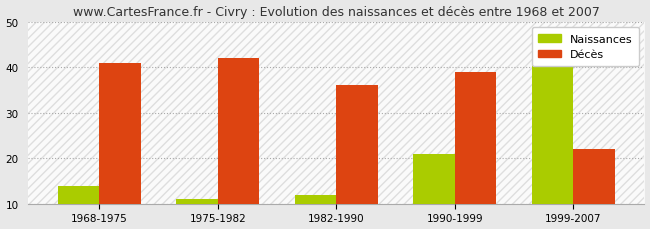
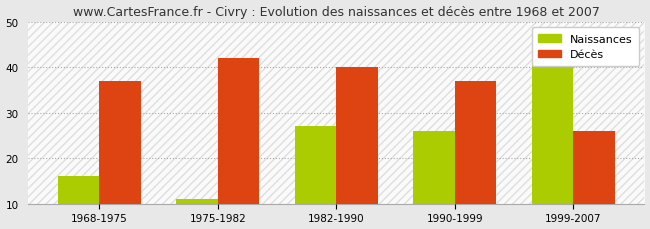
Naissances/1968-1975: 14 -> 16
Décès/1968-1975: 41 -> 37
Naissances/1982-1990: 12 -> 27
Décès/1982-1990: 36 -> 40
Naissances/1990-1999: 21 -> 26
Décès/1990-1999: 39 -> 37
Décès/1999-2007: 22 -> 26
